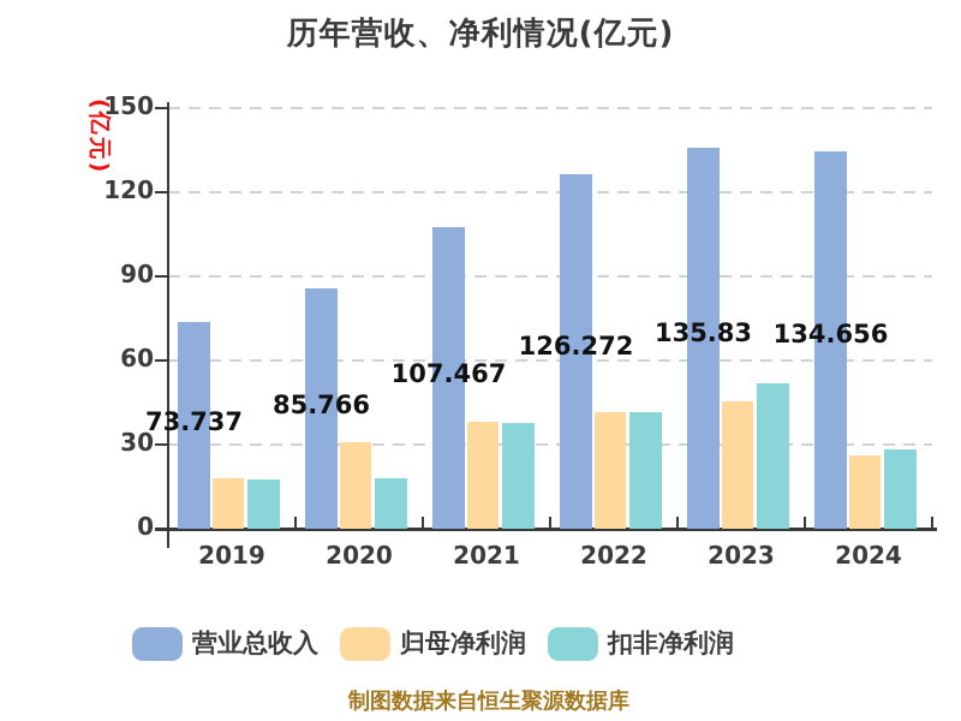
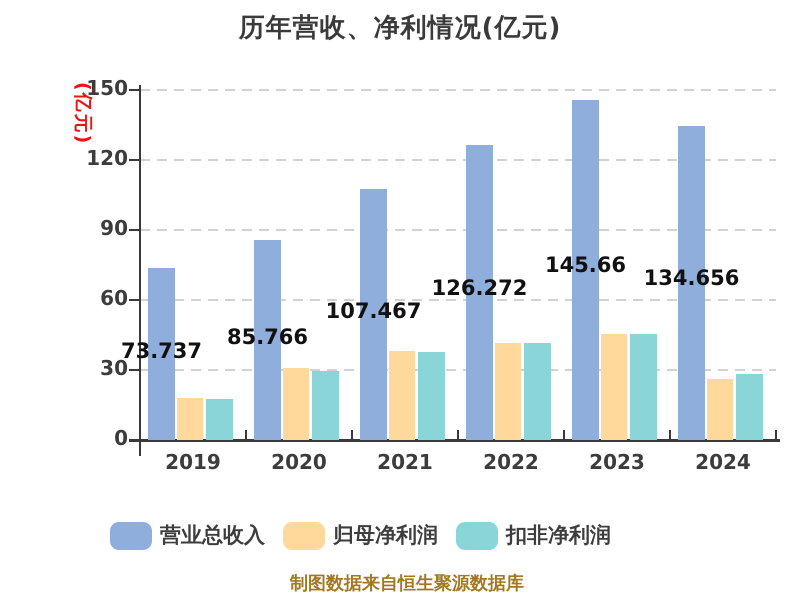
扣非净利润/2020: 18 -> 30
营业总收入/2023: 135.83 -> 145.66
扣非净利润/2023: 52 -> 46
